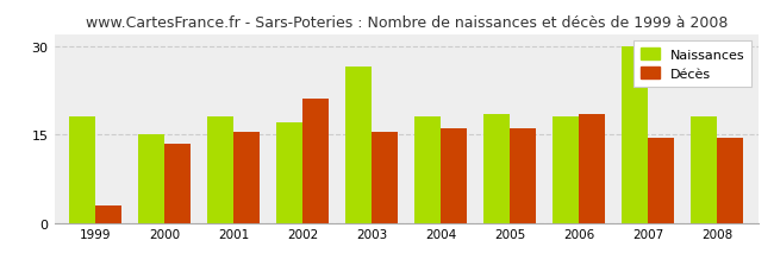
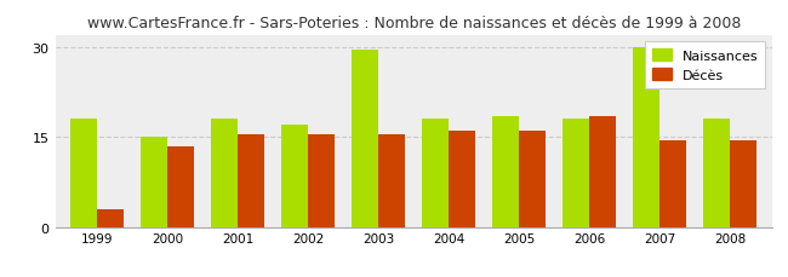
Décès/2002: 21.0 -> 15.5
Naissances/2003: 26.5 -> 29.5
